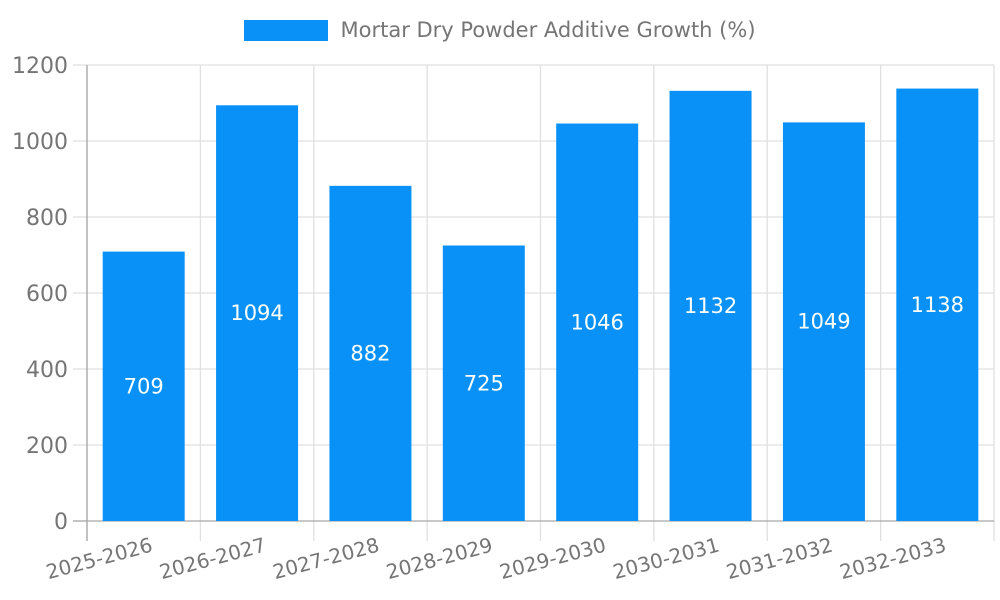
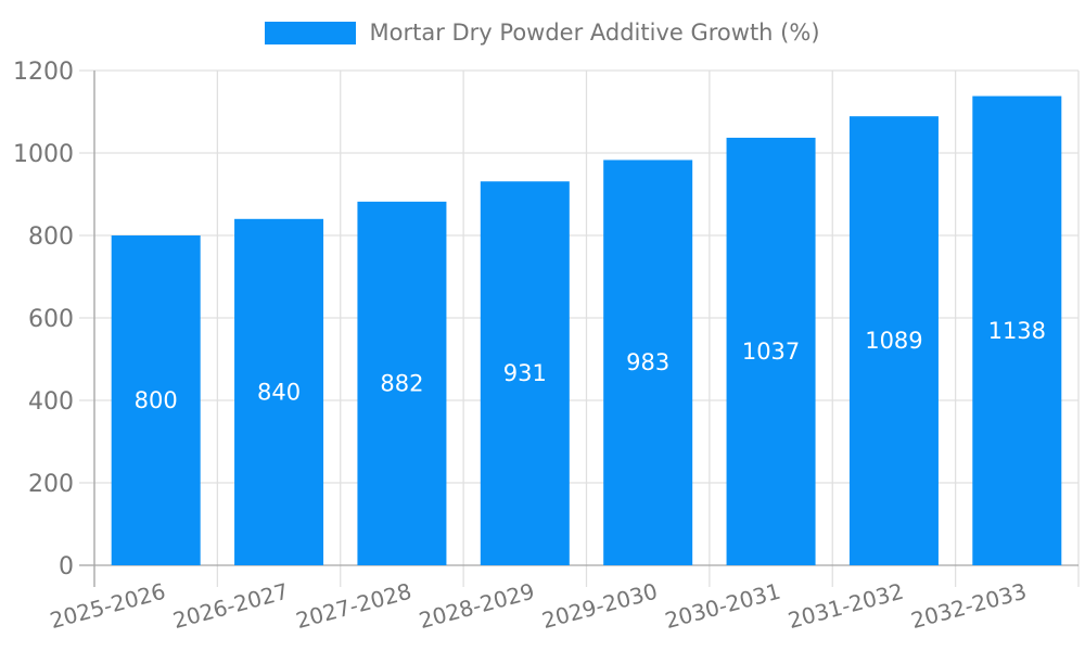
2025-2026: 709 -> 800
2026-2027: 1094 -> 840
2028-2029: 725 -> 931
2029-2030: 1046 -> 983
2030-2031: 1132 -> 1037
2031-2032: 1049 -> 1089
